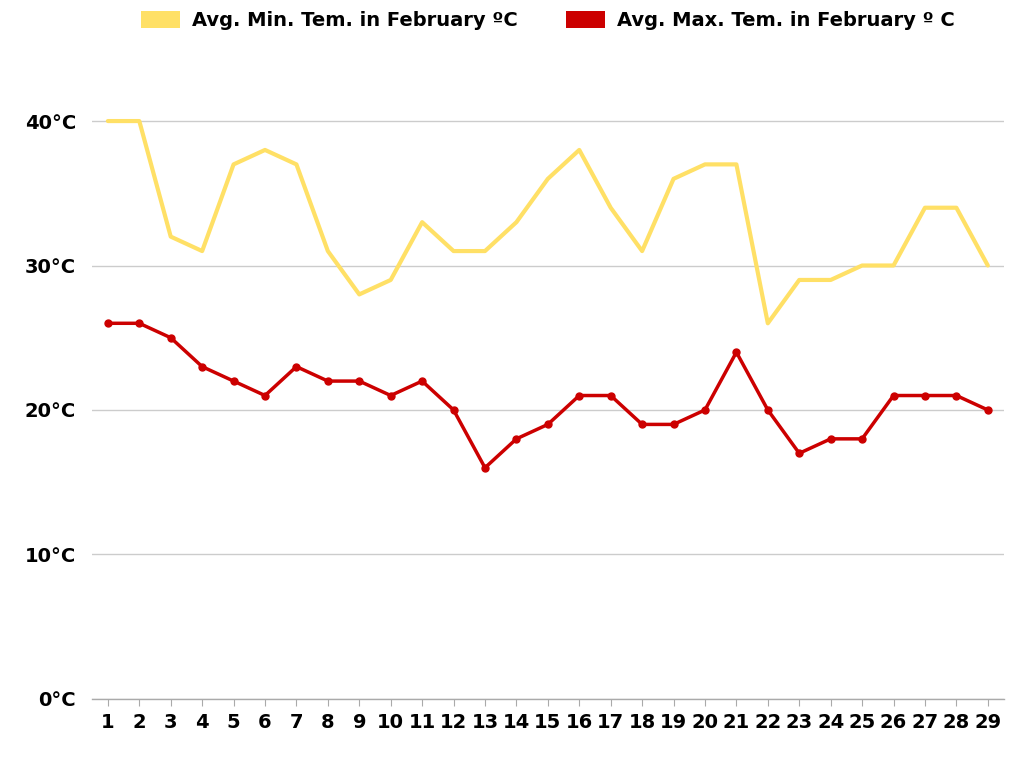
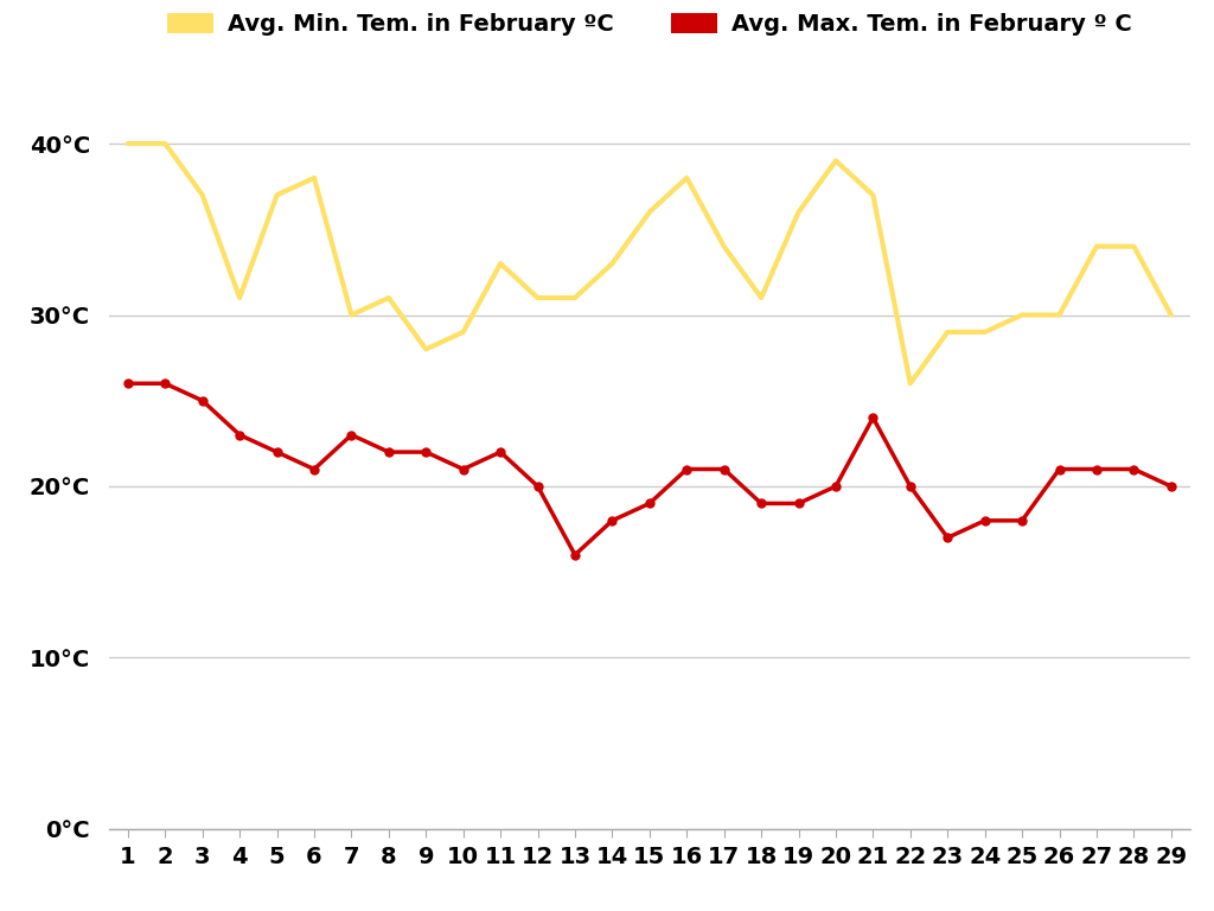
Avg. Min. Tem. in February ºC/3: 32°C -> 37°C
Avg. Min. Tem. in February ºC/7: 37°C -> 30°C
Avg. Min. Tem. in February ºC/20: 37°C -> 39°C
